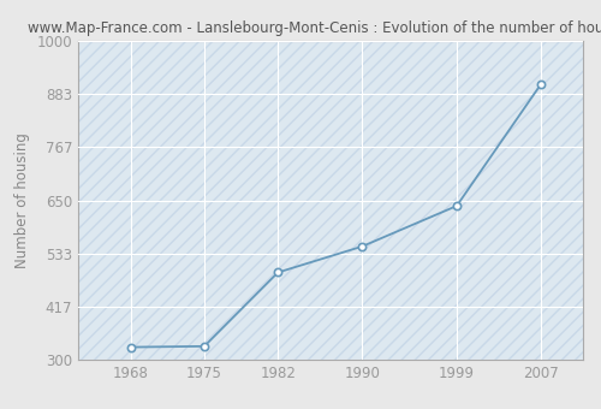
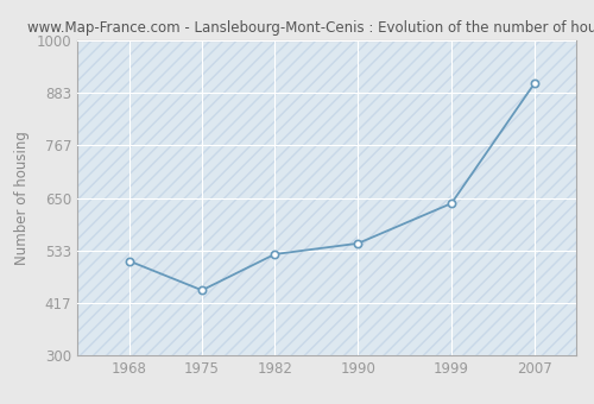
1968: 328 -> 510
1975: 330 -> 445
1982: 492 -> 525
